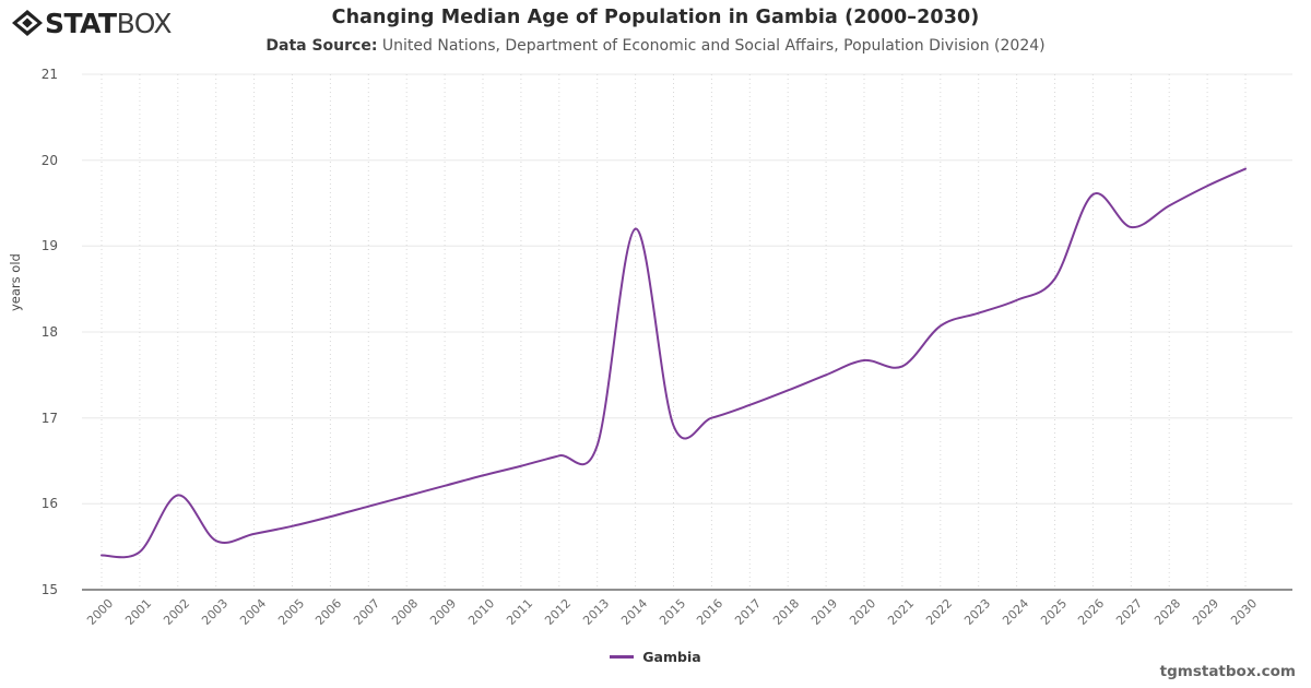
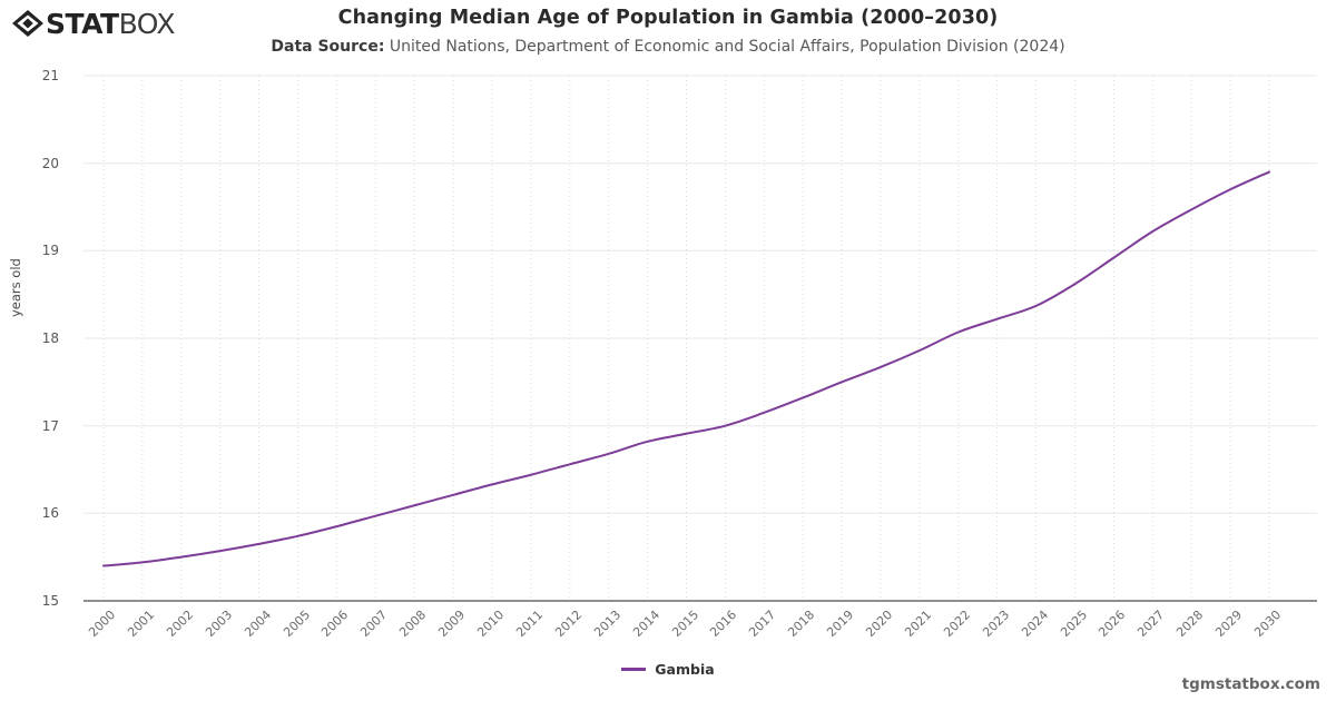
2002: 16.1 -> 15.5
2014: 19.2 -> 16.8
2021: 17.6 -> 17.9
2026: 19.6 -> 18.9
